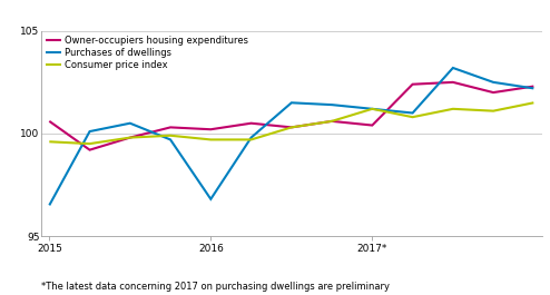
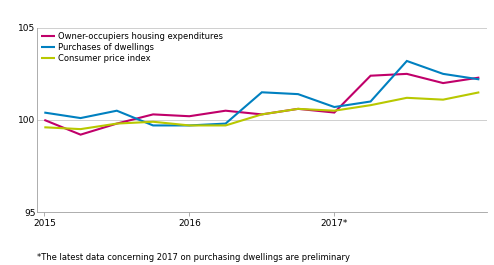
Owner-occupiers housing expenditures/2015: 100.6 -> 100.0
Purchases of dwellings/2015: 96.5 -> 100.4
Purchases of dwellings/2016: 96.8 -> 99.7
Purchases of dwellings/2017*: 101.2 -> 100.7
Consumer price index/2017*: 101.2 -> 100.5
